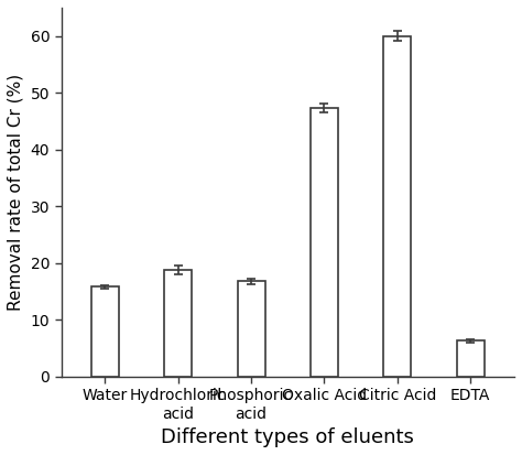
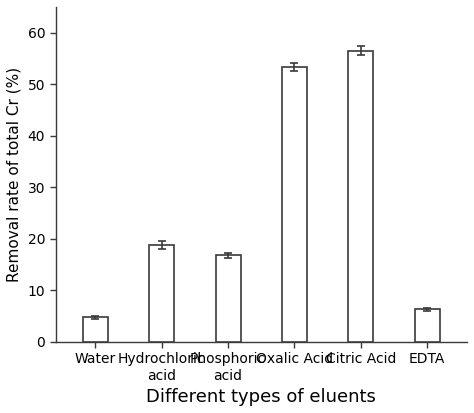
Water: 15.8 -> 4.8
Oxalic Acid: 47.4 -> 53.3
Citric Acid: 60.0 -> 56.5
